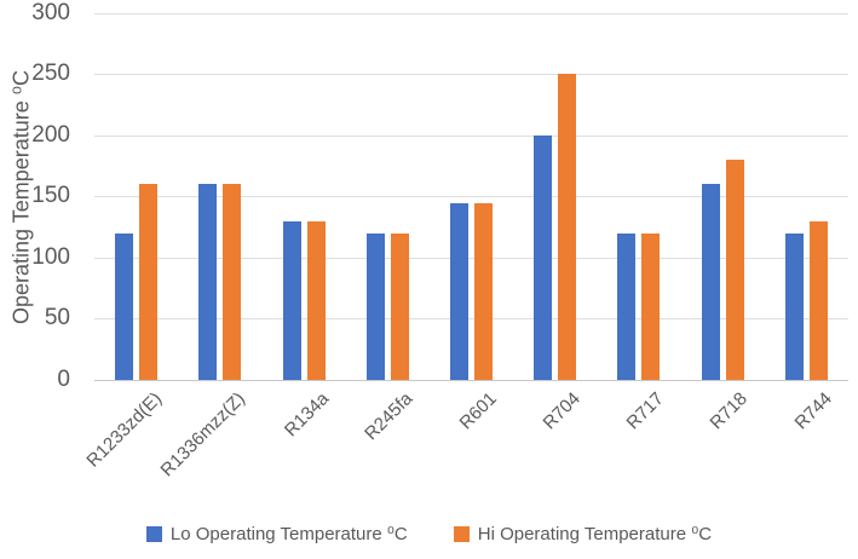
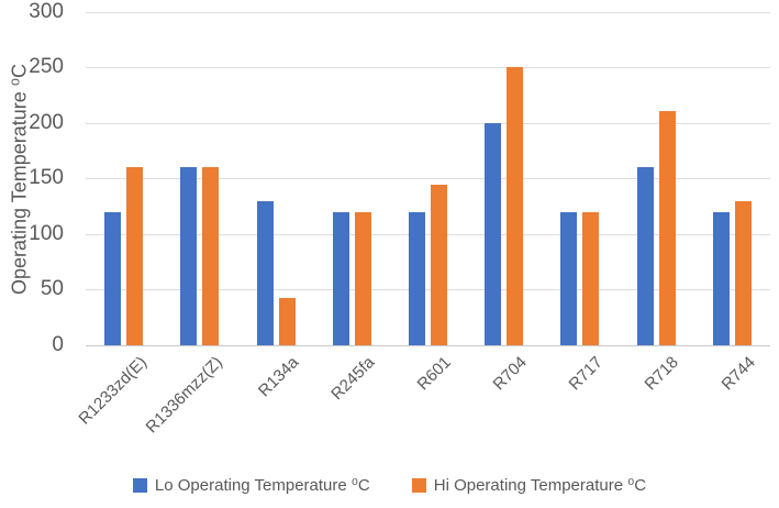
Hi Operating Temperature ⁰C/R134a: 130 -> 43
Lo Operating Temperature ⁰C/R601: 145 -> 120
Hi Operating Temperature ⁰C/R718: 180 -> 211
